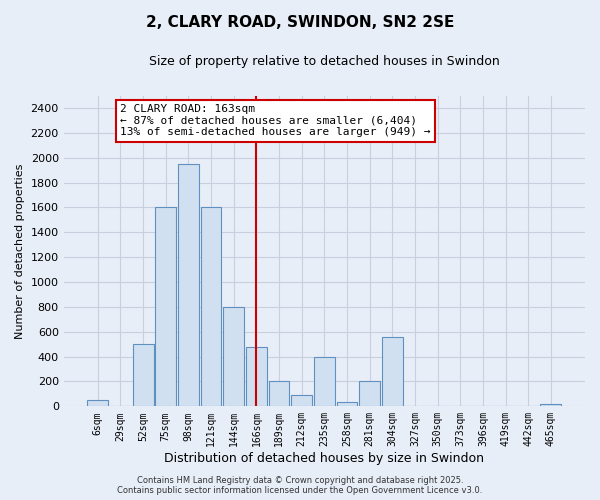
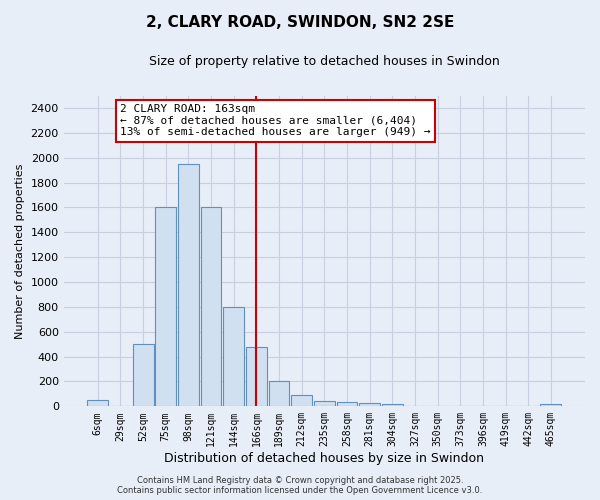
235sqm: 400 -> 40
281sqm: 200 -> 20
304sqm: 560 -> 20
